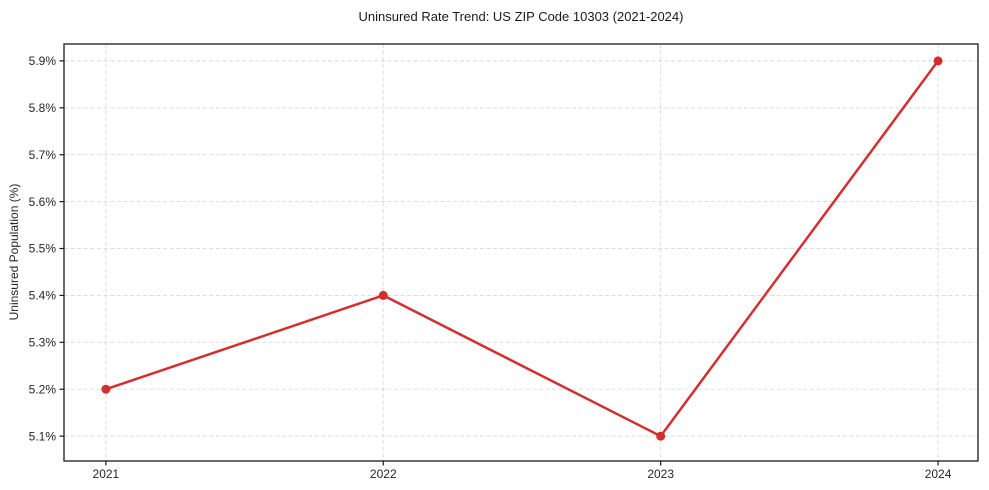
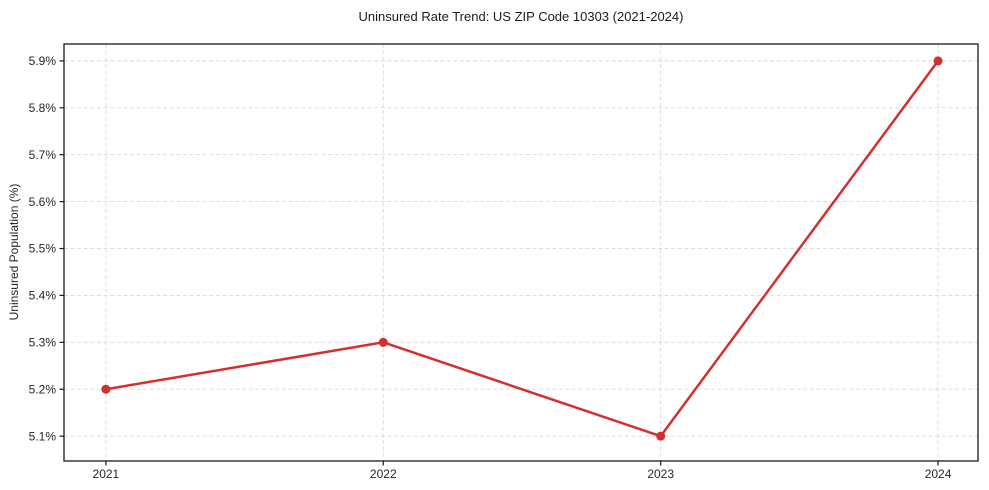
2022: 5.4% -> 5.3%
